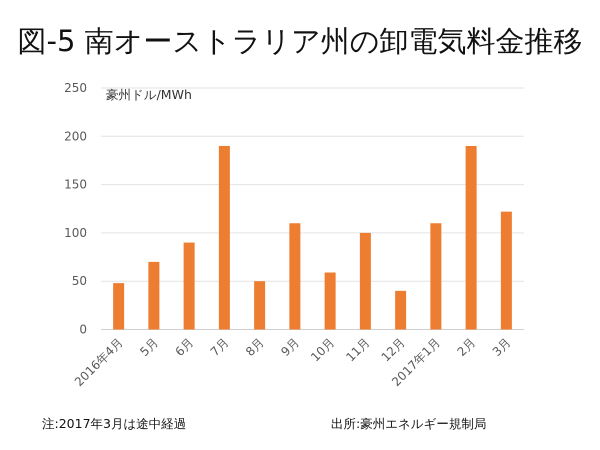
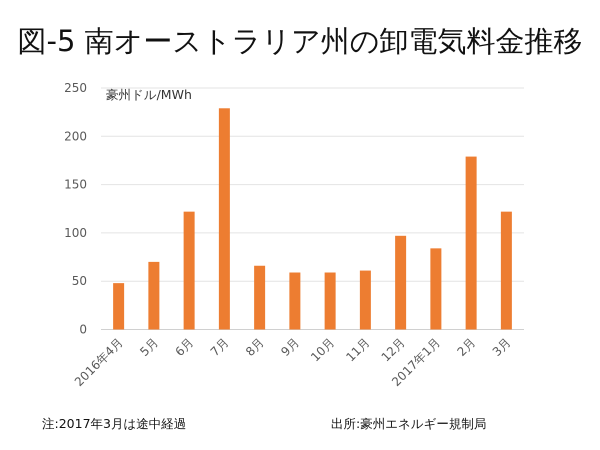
6月: 90 -> 120
7月: 190 -> 230
8月: 50 -> 70
9月: 110 -> 60
11月: 100 -> 60
12月: 40 -> 100
2017年1月: 110 -> 80
2月: 190 -> 180
